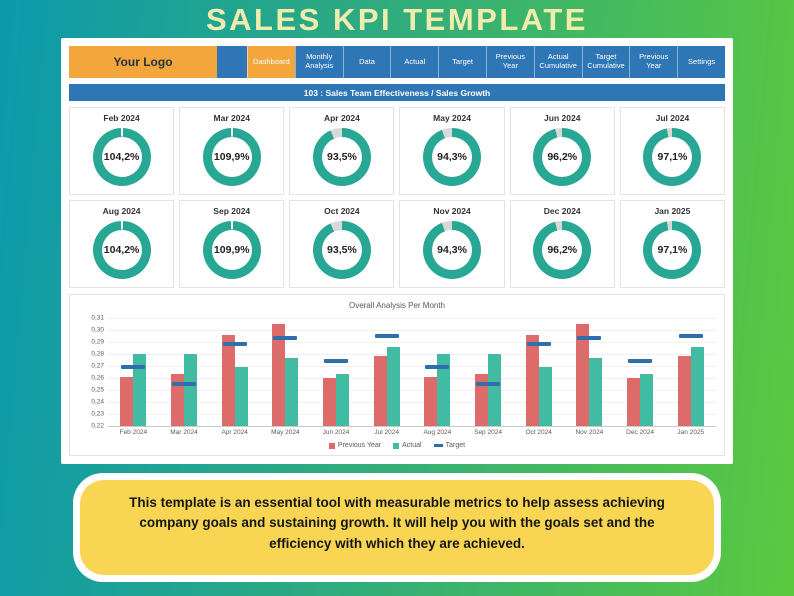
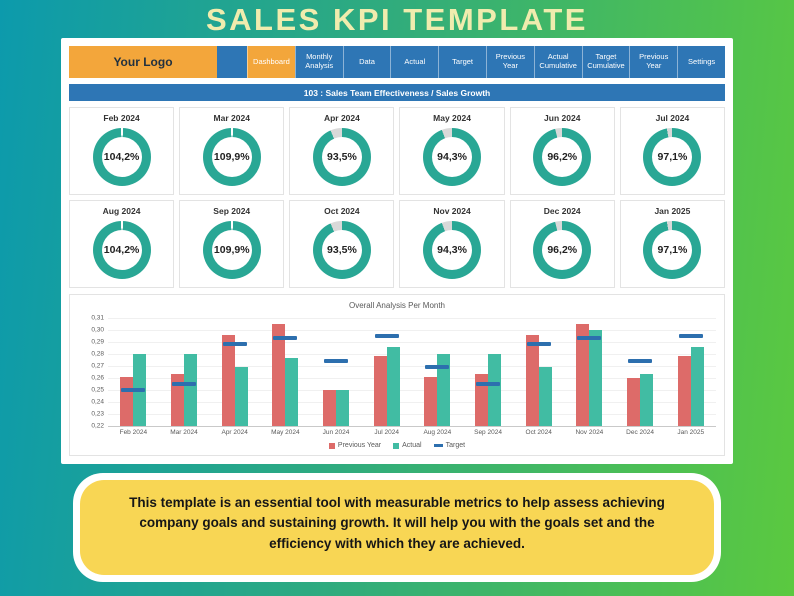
Target/Feb 2024: 0,27 -> 0,25
Previous Year/Jun 2024: 0,26 -> 0,25
Actual/Jun 2024: 0,26 -> 0,25
Actual/Nov 2024: 0,28 -> 0,30
